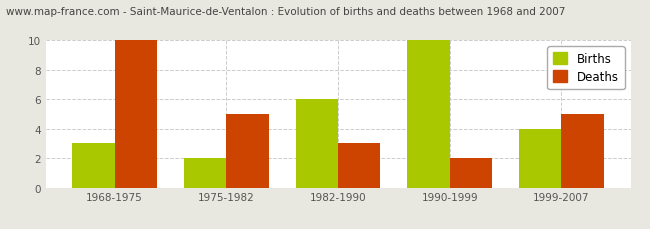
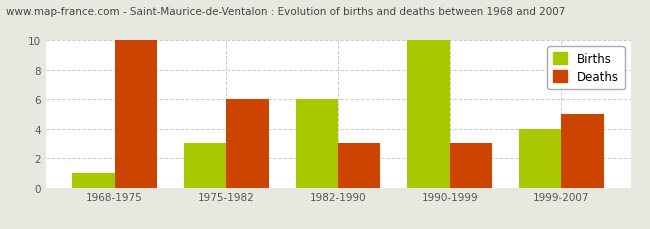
Births/1968-1975: 3 -> 1
Births/1975-1982: 2 -> 3
Deaths/1975-1982: 5 -> 6
Deaths/1990-1999: 2 -> 3
